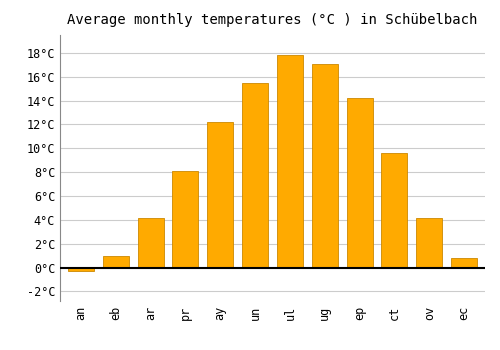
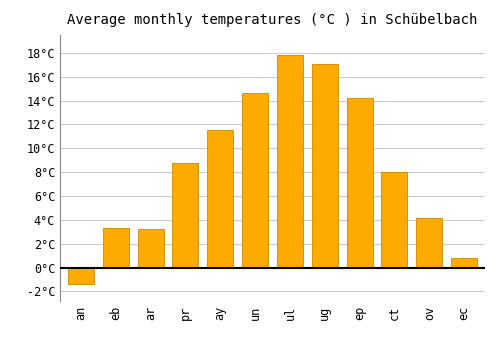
an: -0.3°C -> -1.4°C
eb: 1.0°C -> 3.3°C
ar: 4.2°C -> 3.2°C
pr: 8.1°C -> 8.8°C
ay: 12.2°C -> 11.5°C
un: 15.5°C -> 14.6°C
ct: 9.6°C -> 8.0°C
